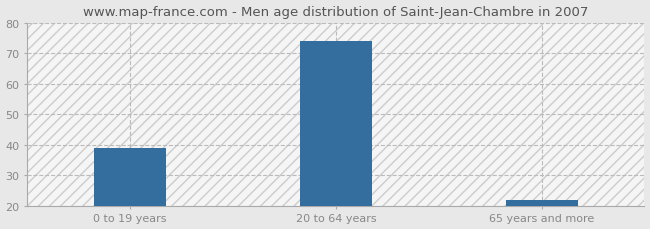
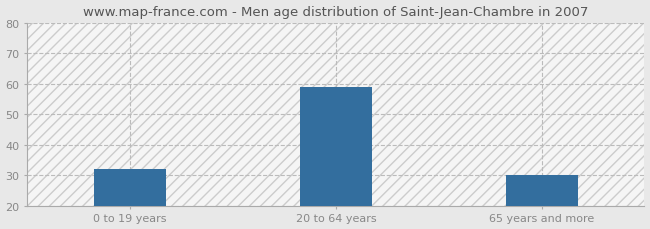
0 to 19 years: 39 -> 32
20 to 64 years: 74 -> 59
65 years and more: 22 -> 30
